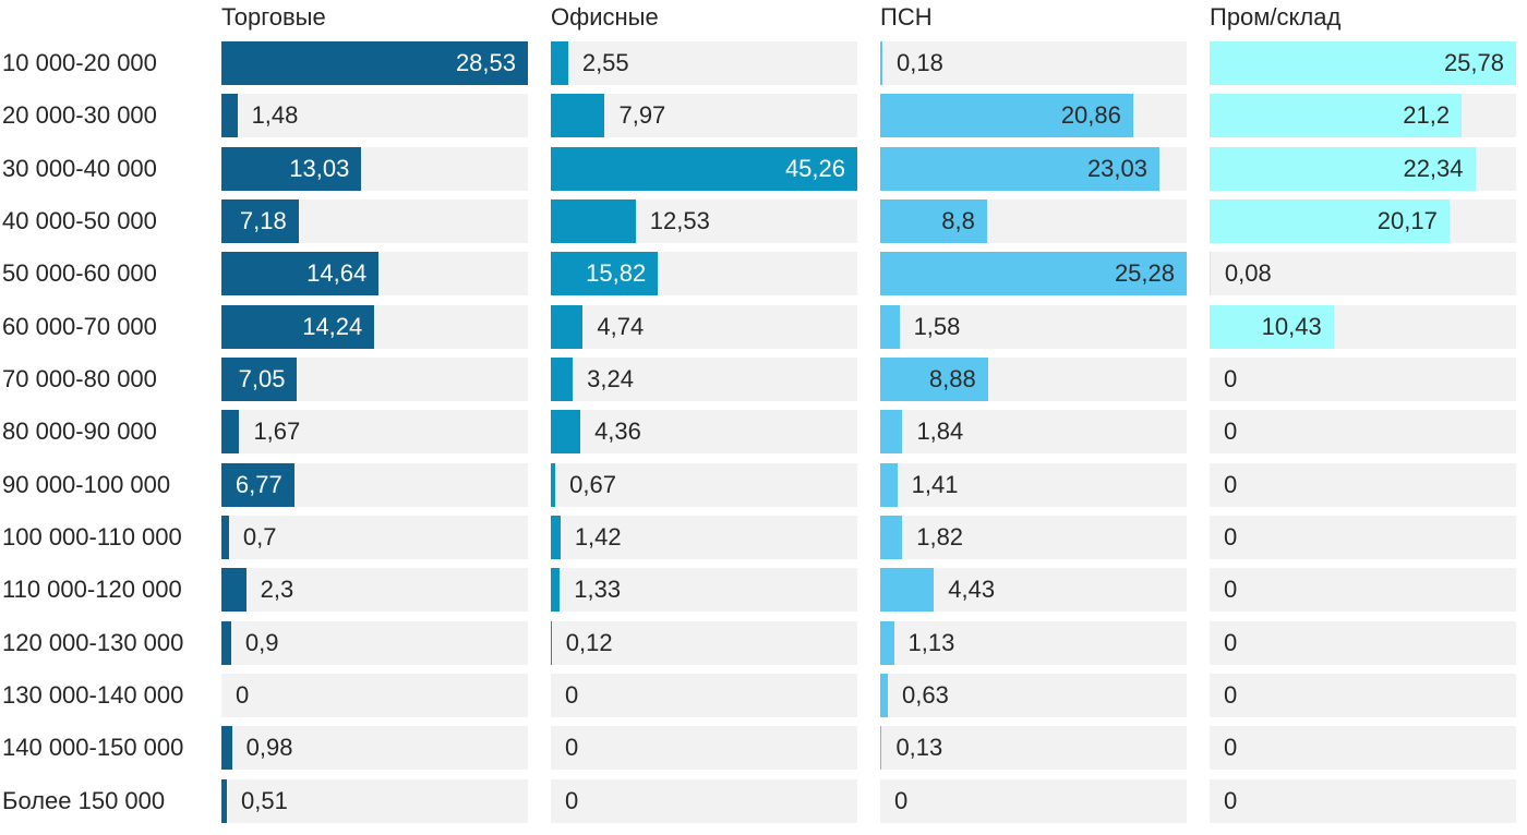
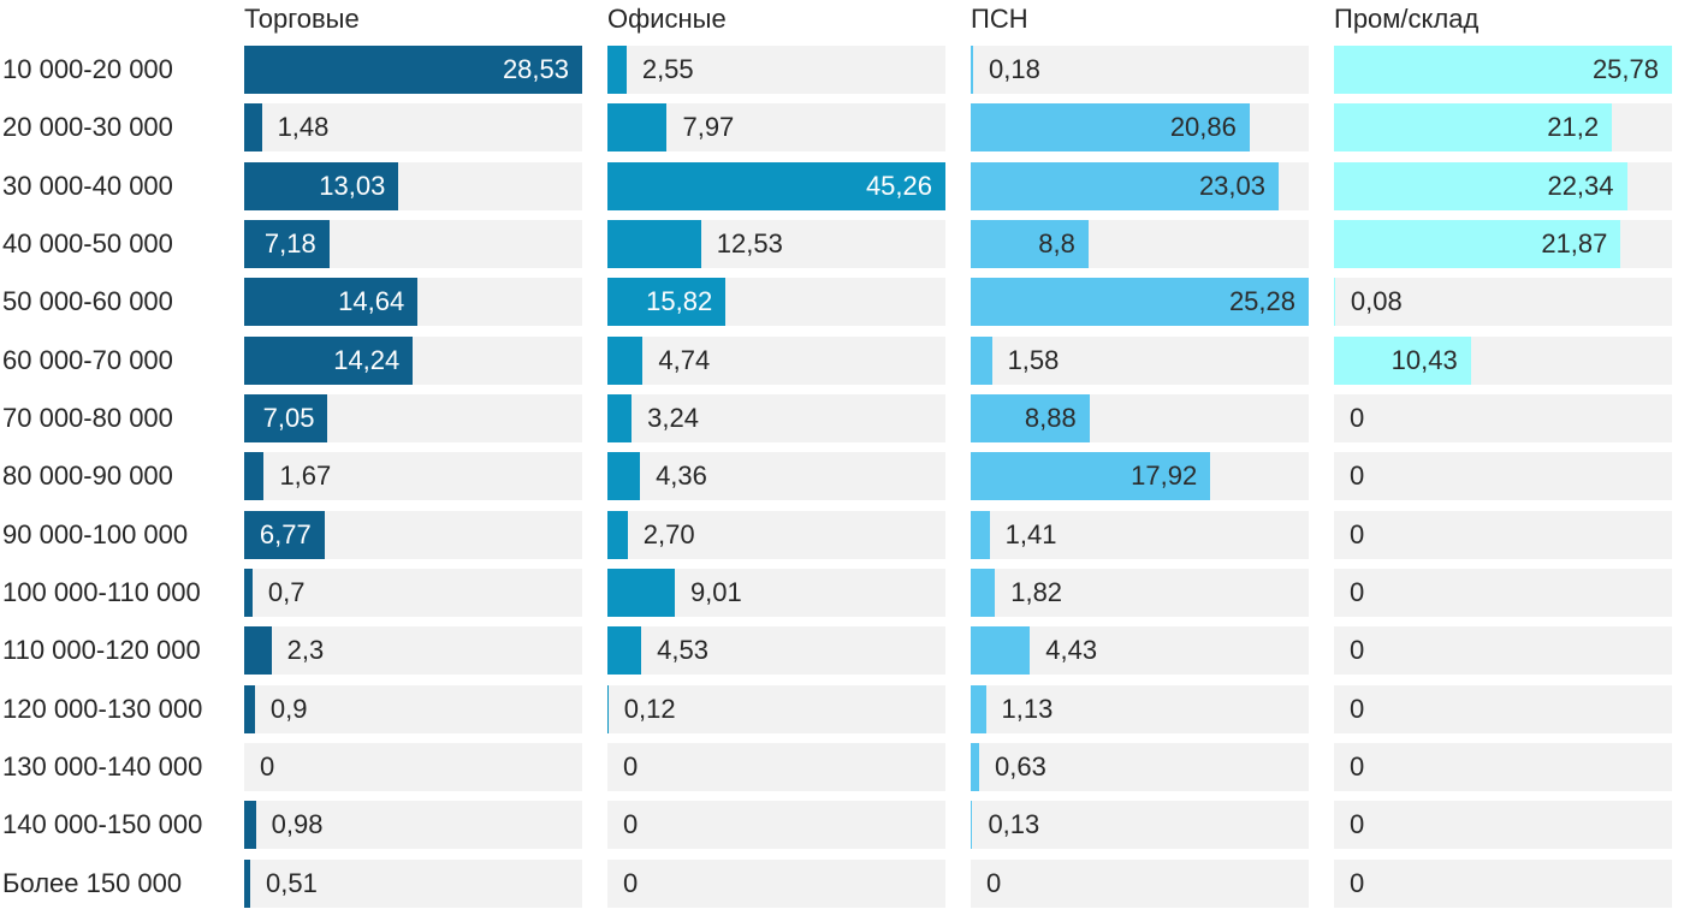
Пром/склад/40 000-50 000: 20,17 -> 21,87
ПСН/80 000-90 000: 1,84 -> 17,92
Офисные/90 000-100 000: 0,67 -> 2,70
Офисные/100 000-110 000: 1,42 -> 9,01
Офисные/110 000-120 000: 1,33 -> 4,53
